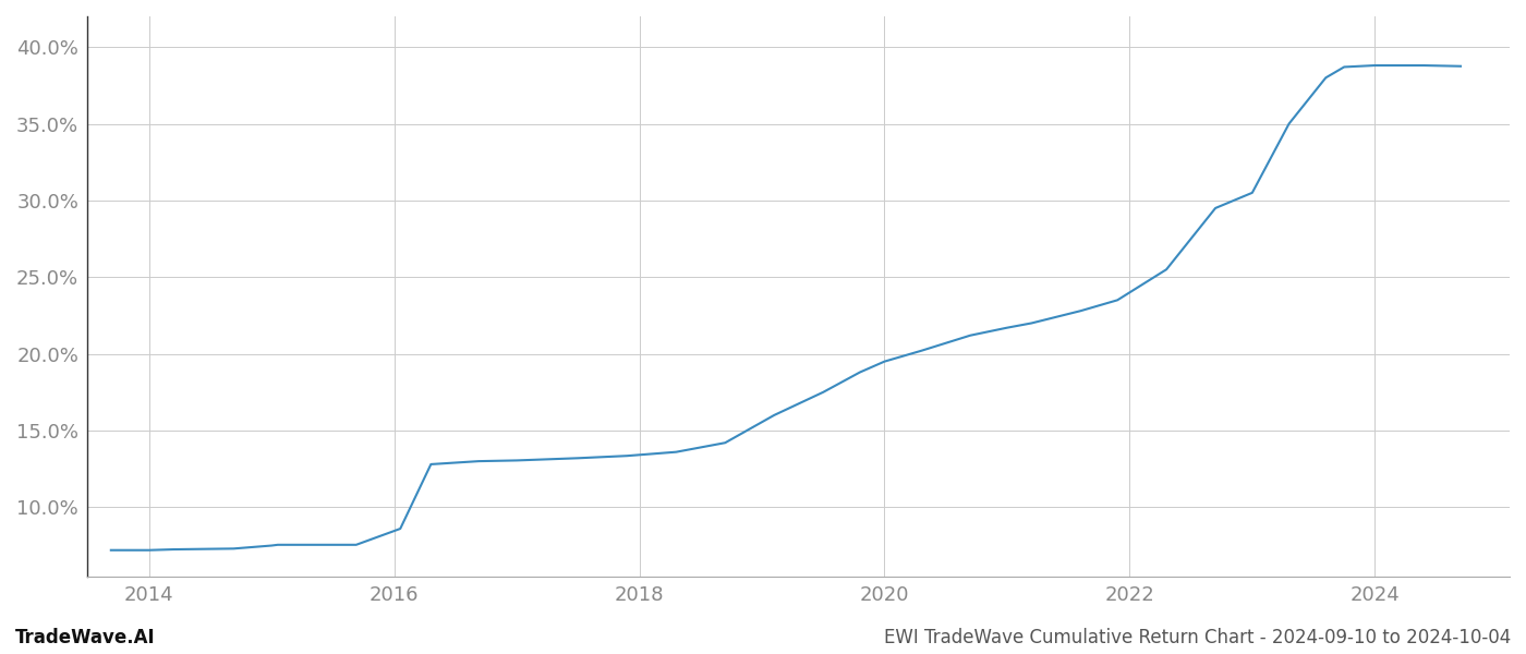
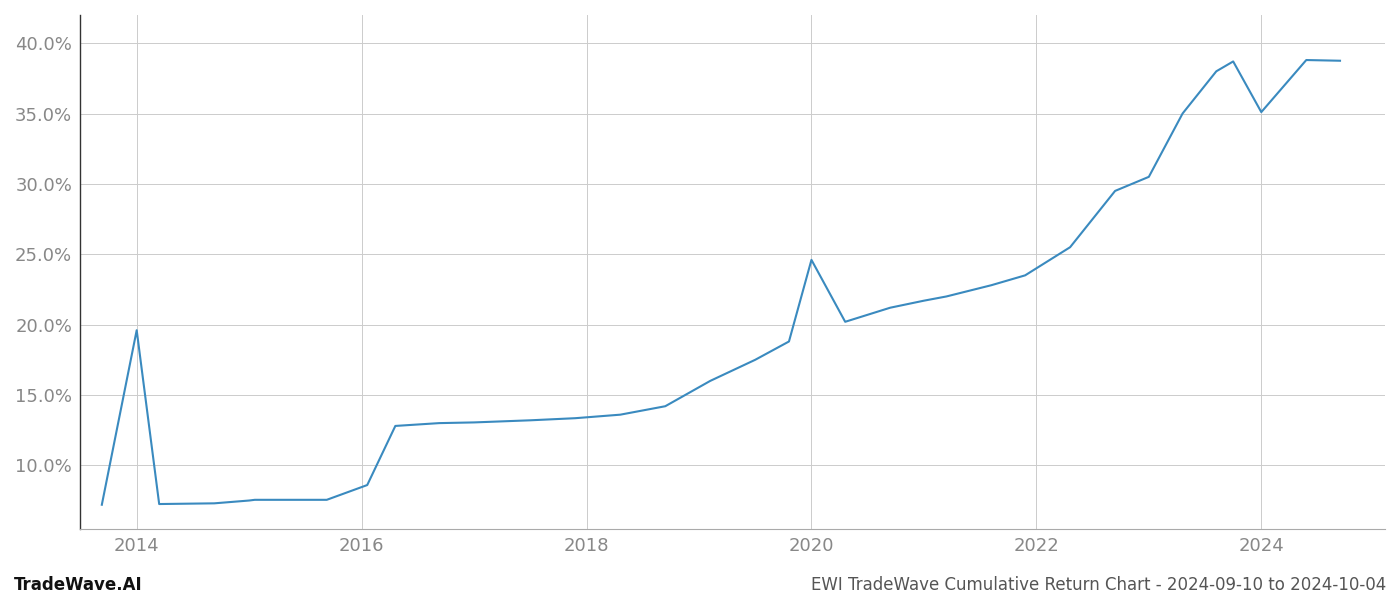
2014: 7.2% -> 19.6%
2020: 19.5% -> 24.6%
2024: 38.8% -> 35.1%
